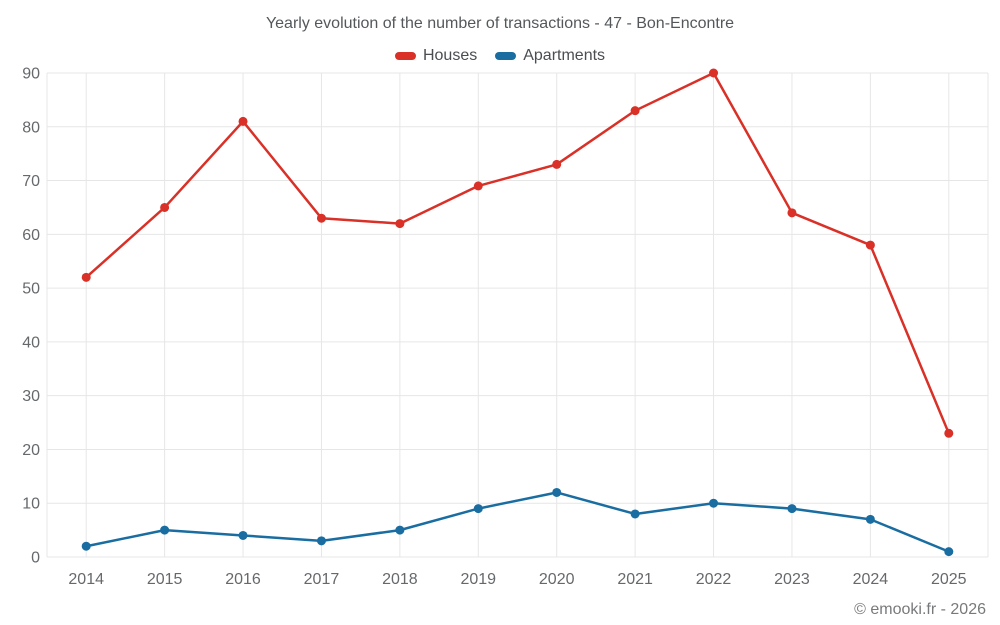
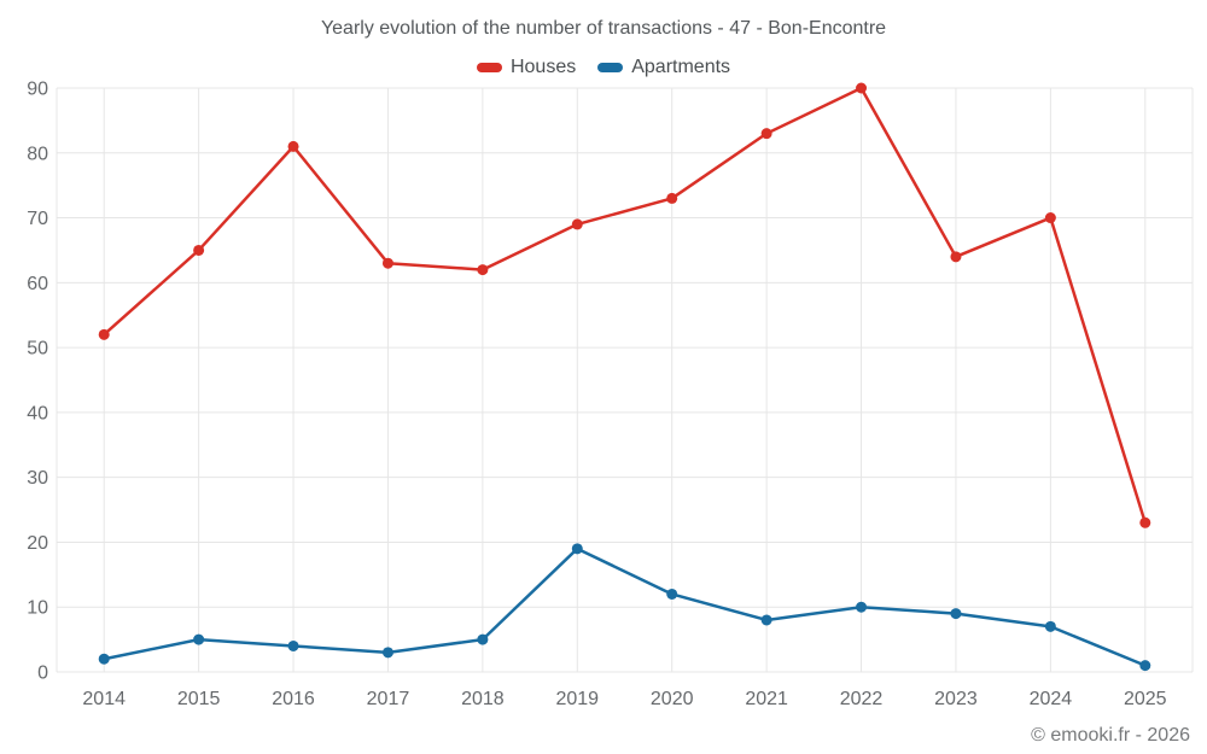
Apartments/2019: 9 -> 19
Houses/2024: 58 -> 70
